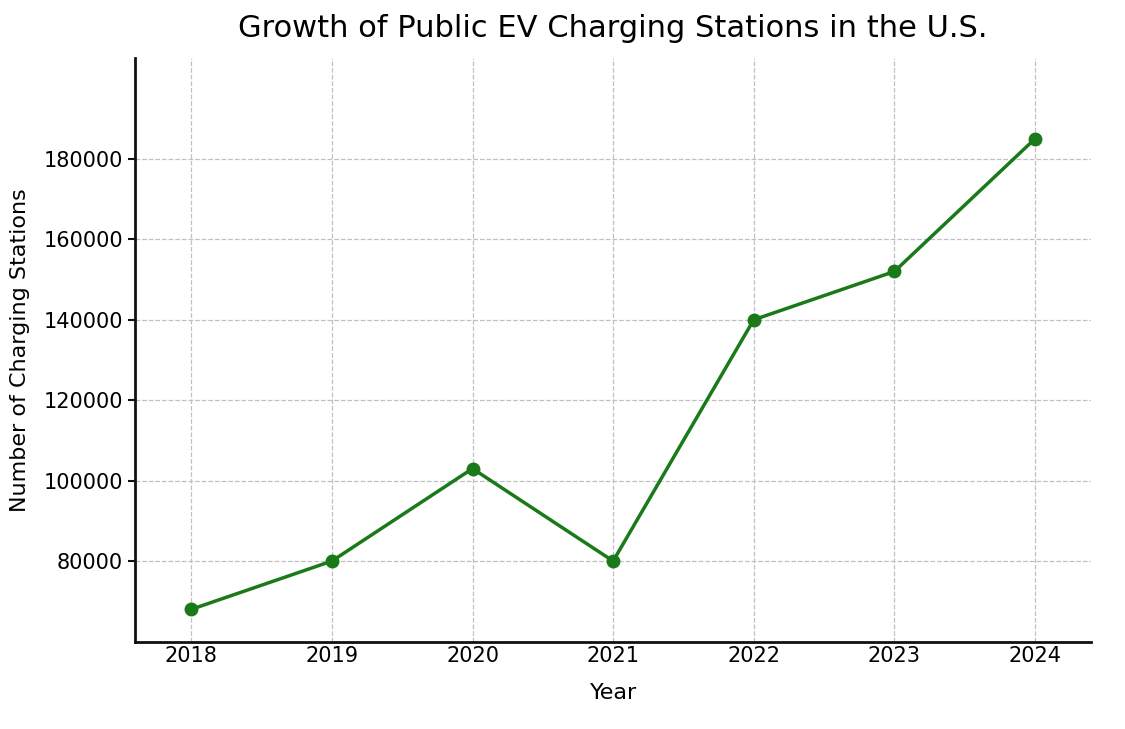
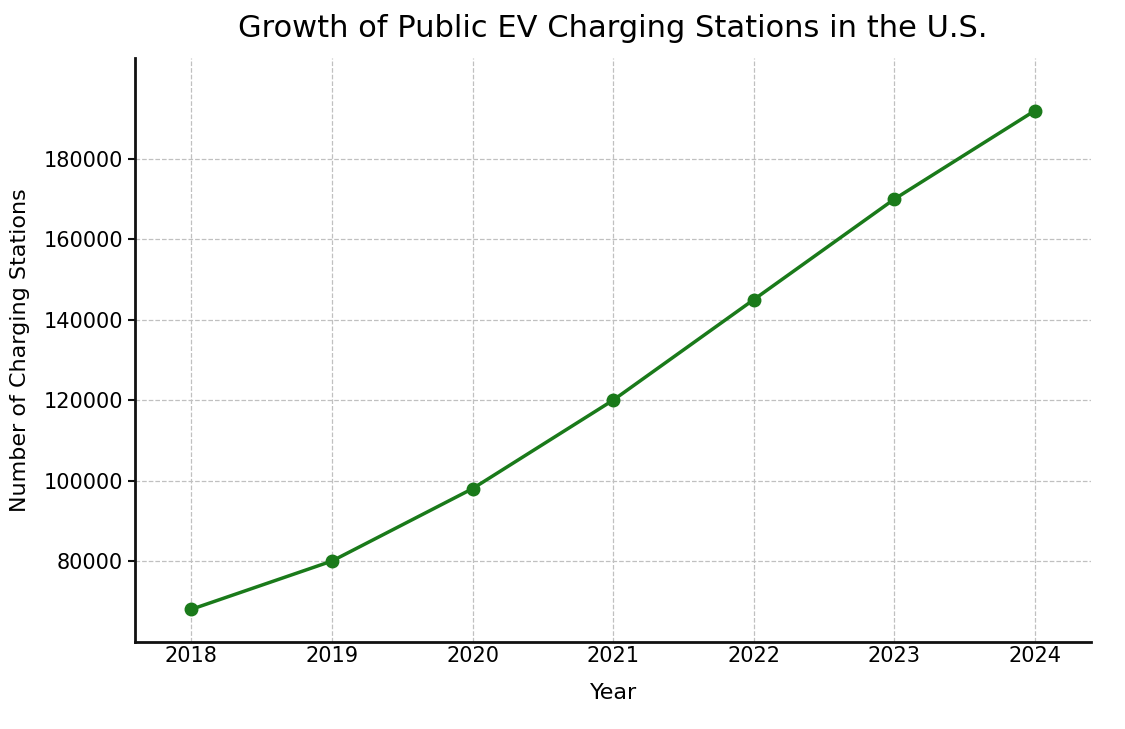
2020: 103000 -> 98000
2021: 80000 -> 120000
2022: 140000 -> 145000
2023: 152000 -> 170000
2024: 185000 -> 192000
